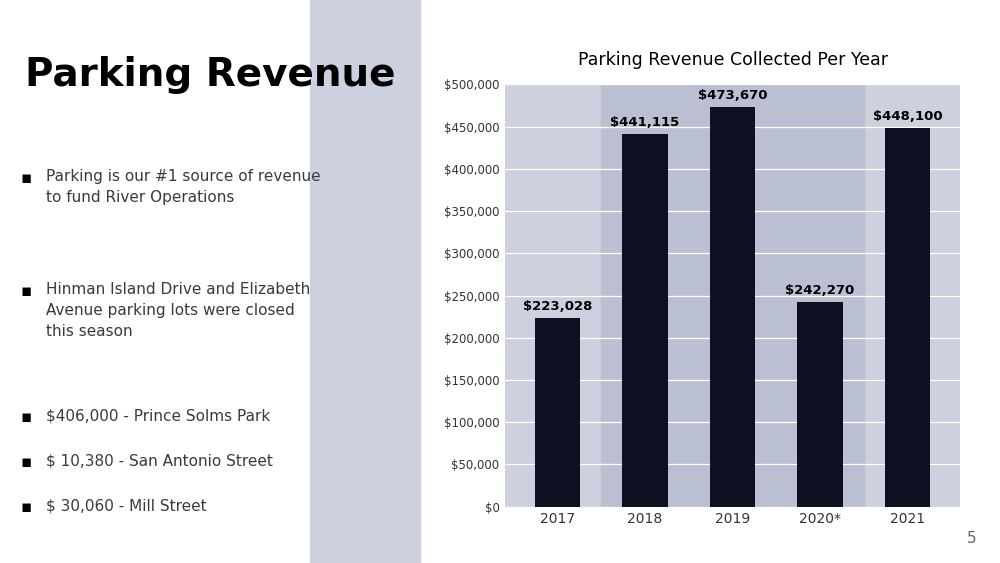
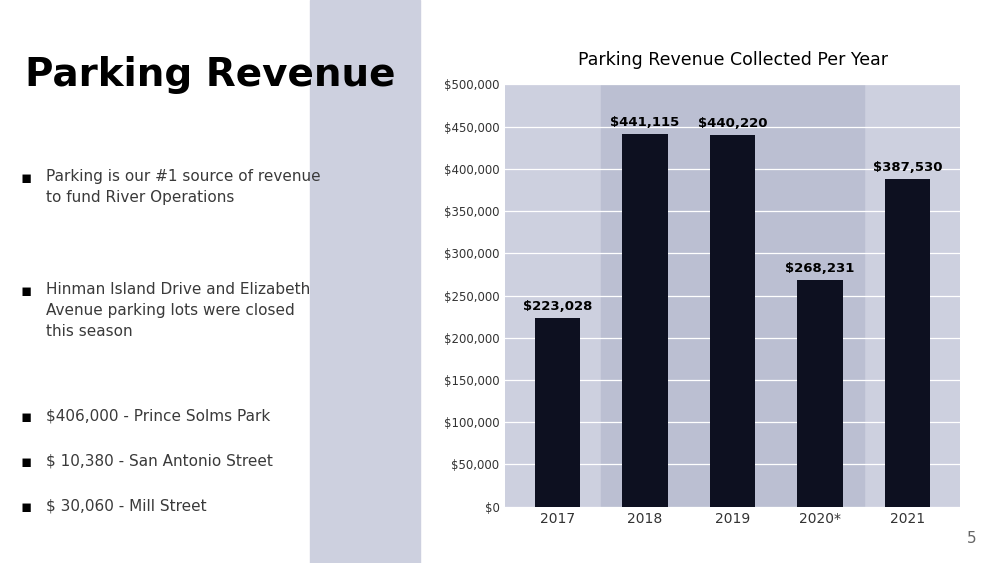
2019: $473,670 -> $440,220
2020*: $242,270 -> $268,231
2021: $448,100 -> $387,530
